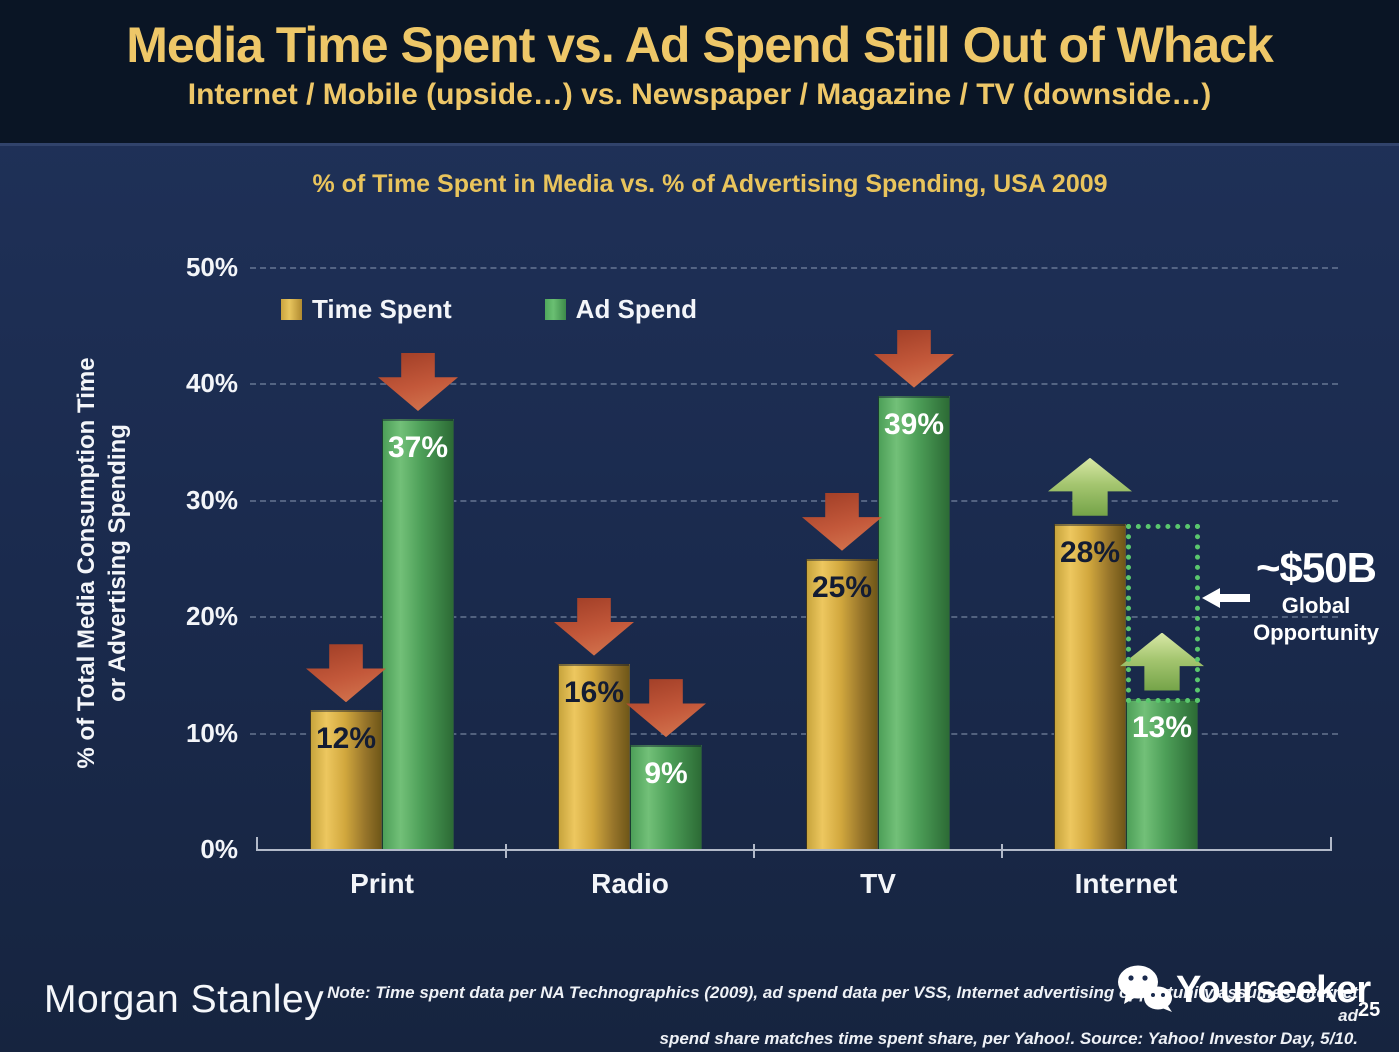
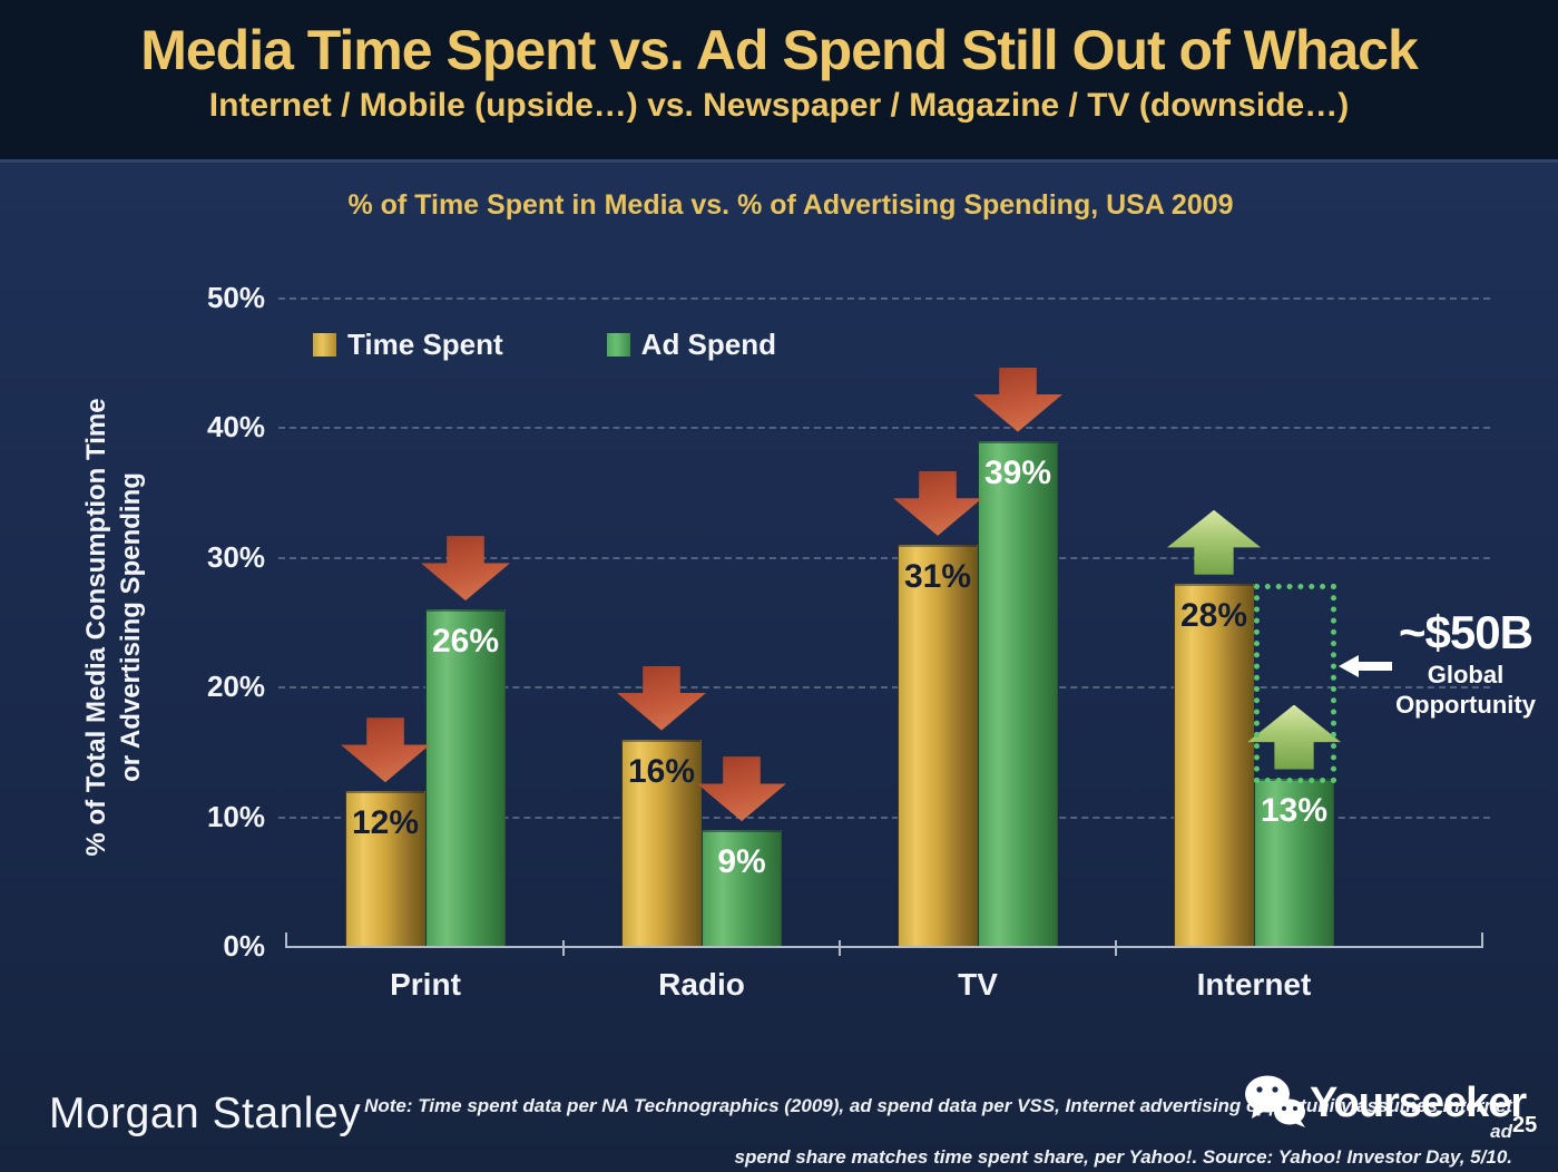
Ad Spend/Print: 37% -> 26%
Time Spent/TV: 25% -> 31%
